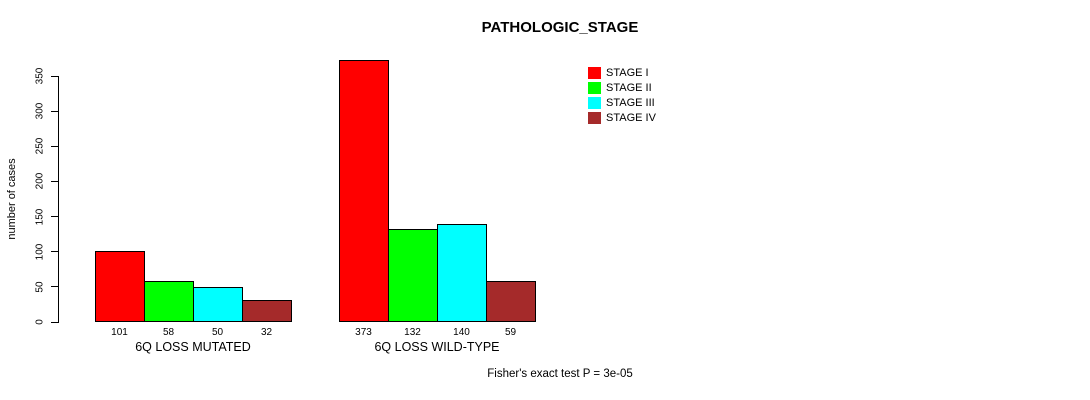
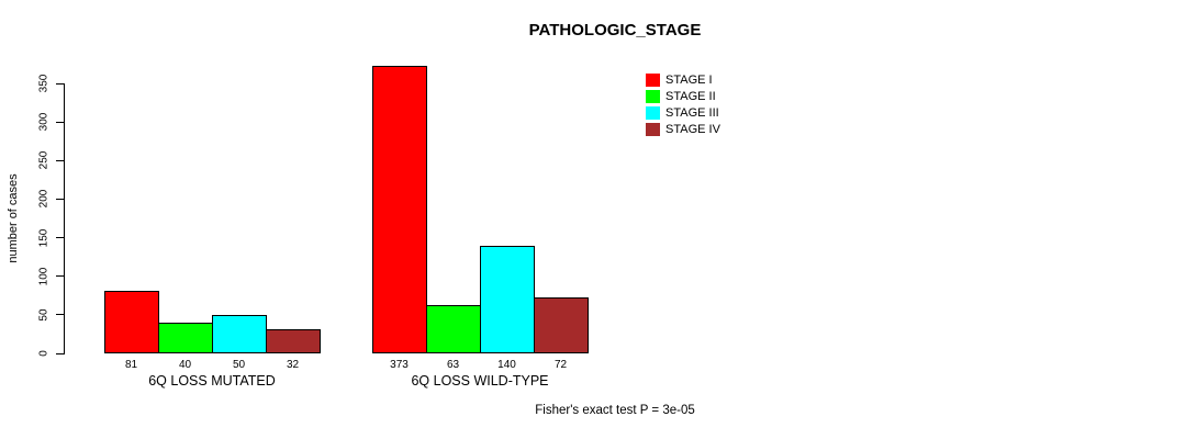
STAGE I/6Q LOSS MUTATED: 101 -> 81
STAGE II/6Q LOSS MUTATED: 58 -> 40
STAGE II/6Q LOSS WILD-TYPE: 132 -> 63
STAGE IV/6Q LOSS WILD-TYPE: 59 -> 72
